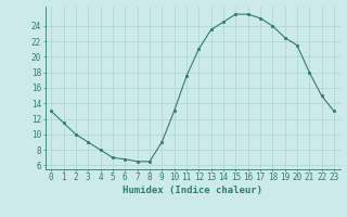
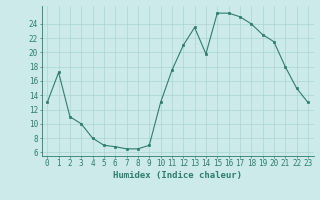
1: 11.5 -> 17.2
2: 10.0 -> 11.0
3: 9.0 -> 10.0
9: 9.0 -> 7.0
14: 24.5 -> 19.8
